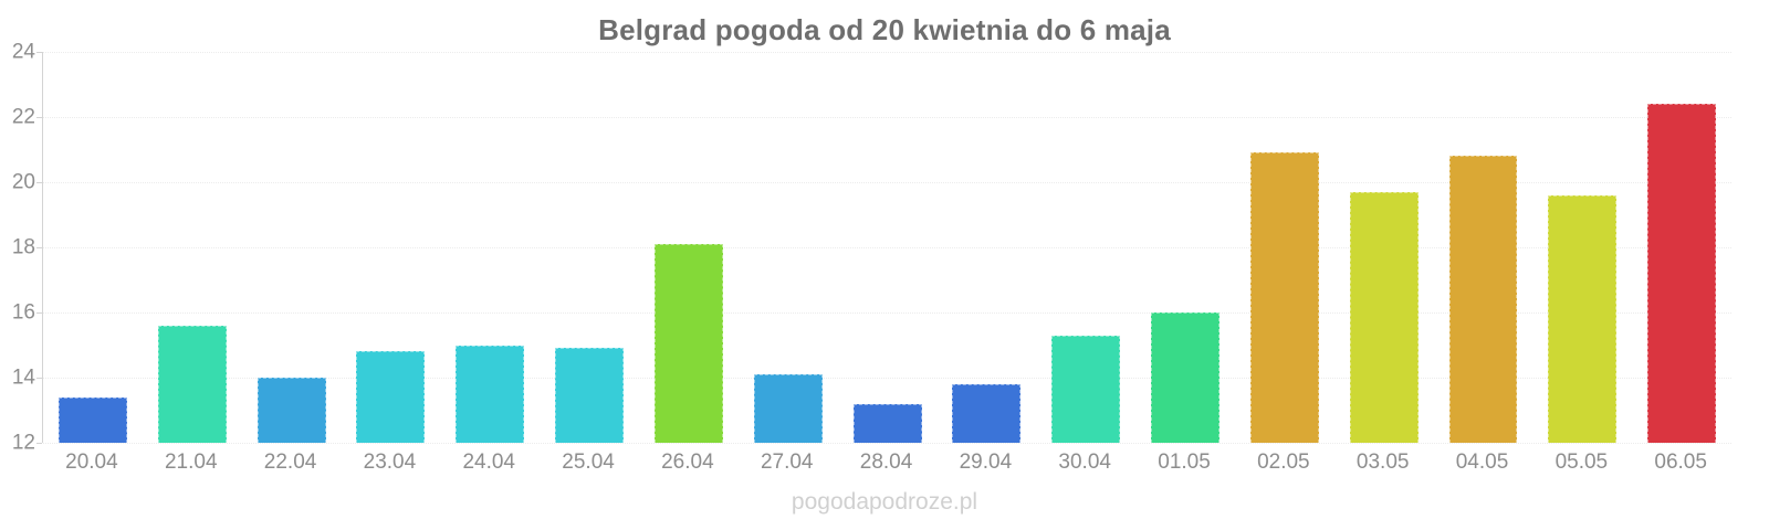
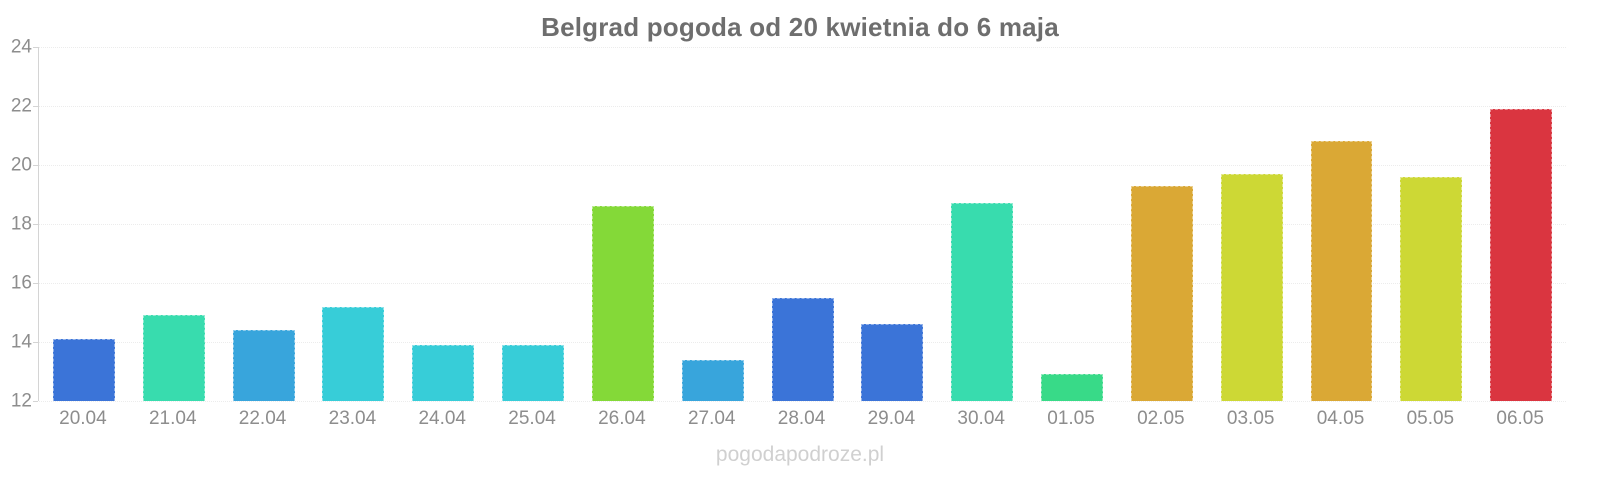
20.04: 13.4 -> 14.1
21.04: 15.6 -> 14.9
22.04: 14.0 -> 14.4
23.04: 14.8 -> 15.2
24.04: 15.0 -> 13.9
25.04: 14.9 -> 13.9
26.04: 18.1 -> 18.6
27.04: 14.1 -> 13.4
28.04: 13.2 -> 15.5
29.04: 13.8 -> 14.6
30.04: 15.3 -> 18.7
01.05: 16.0 -> 12.9
02.05: 20.9 -> 19.3
06.05: 22.4 -> 21.9
